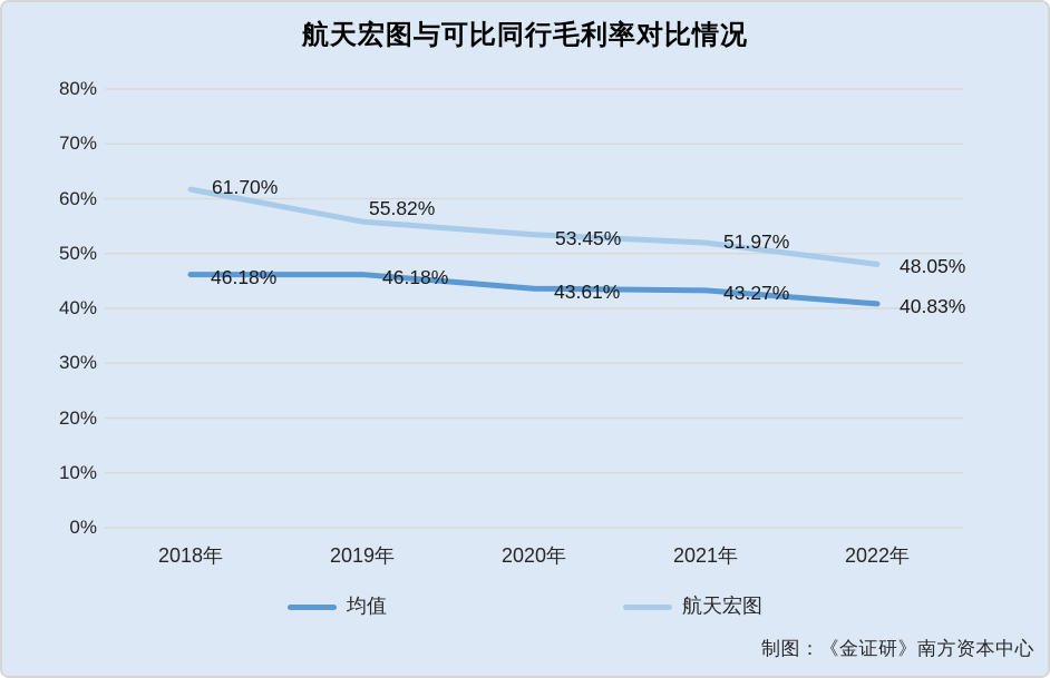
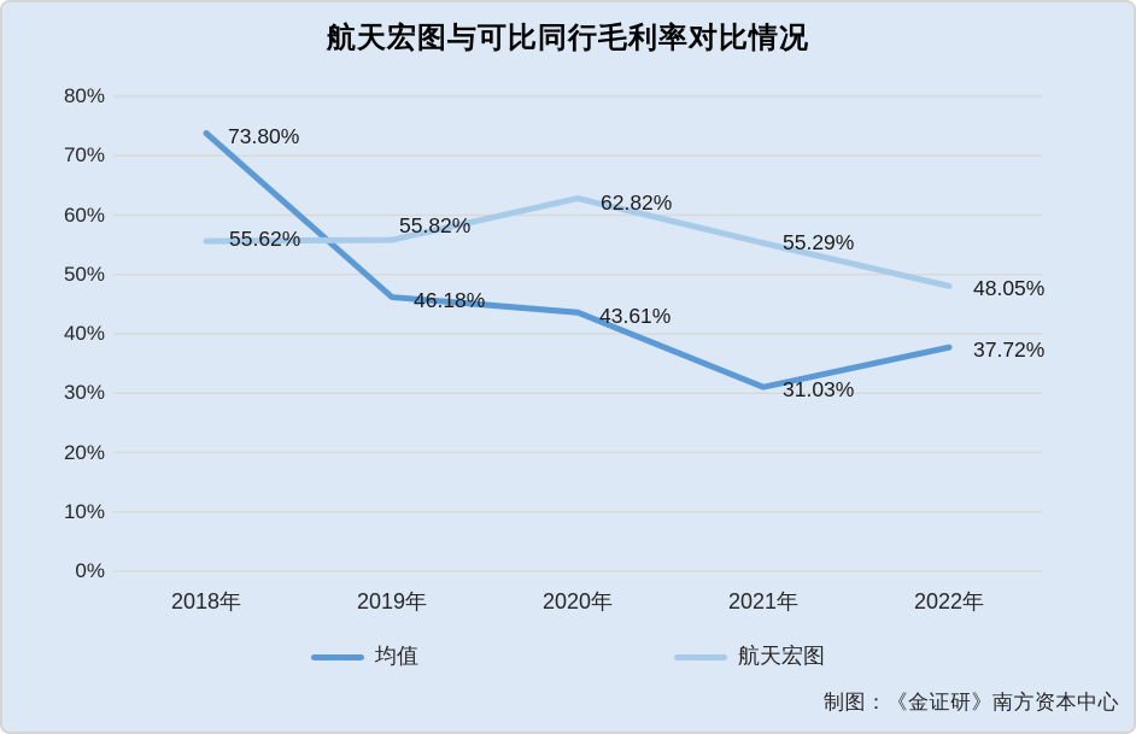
均值/2018年: 46.18% -> 73.80%
航天宏图/2018年: 61.70% -> 55.62%
航天宏图/2020年: 53.45% -> 62.82%
均值/2021年: 43.27% -> 31.03%
航天宏图/2021年: 51.97% -> 55.29%
均值/2022年: 40.83% -> 37.72%
